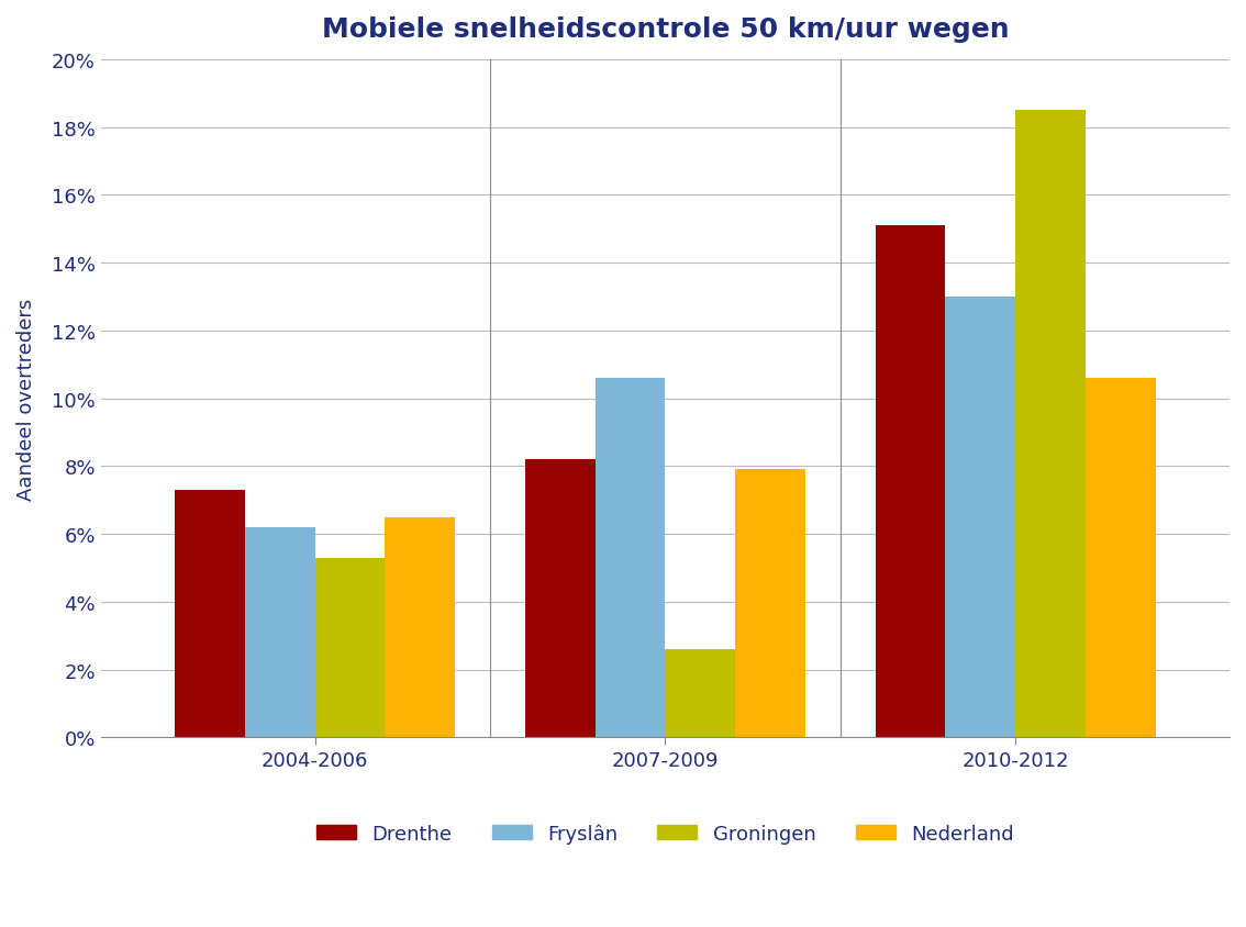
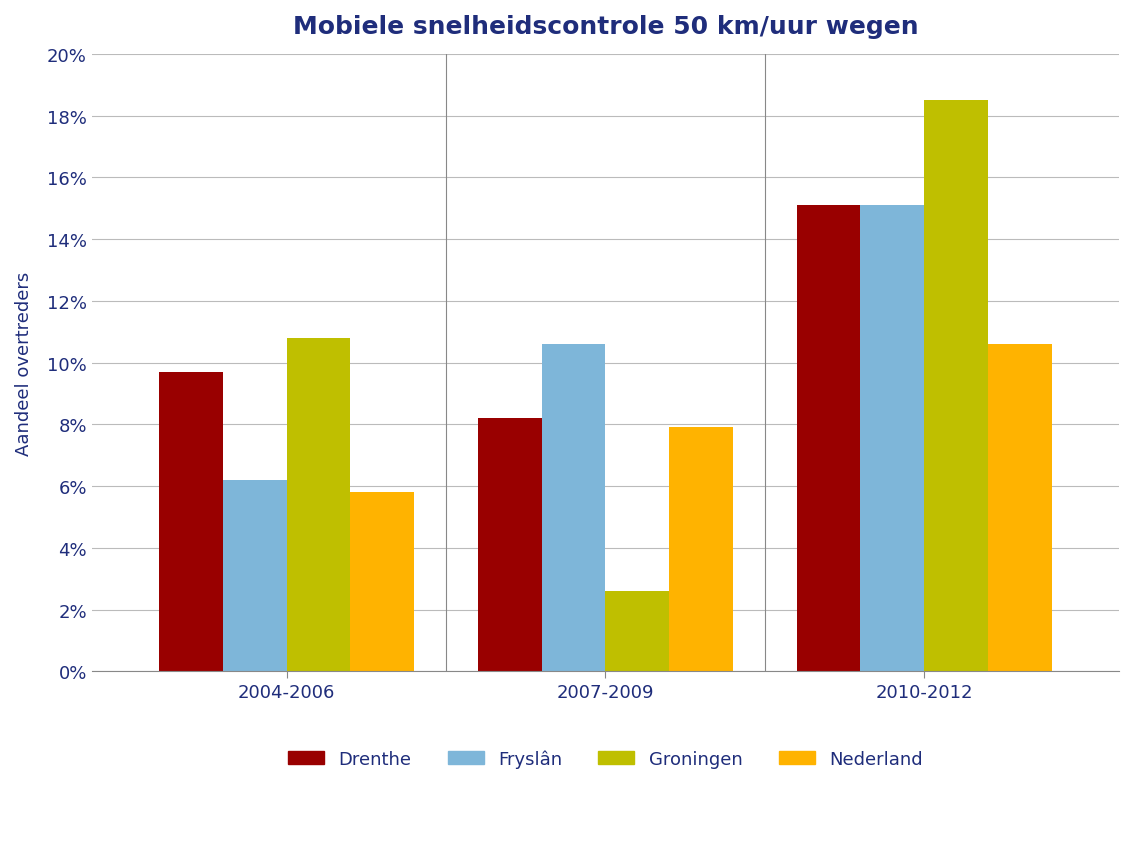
Drenthe/2004-2006: 7.3% -> 9.7%
Groningen/2004-2006: 5.3% -> 10.8%
Nederland/2004-2006: 6.5% -> 5.8%
Fryslân/2010-2012: 13.0% -> 15.1%
